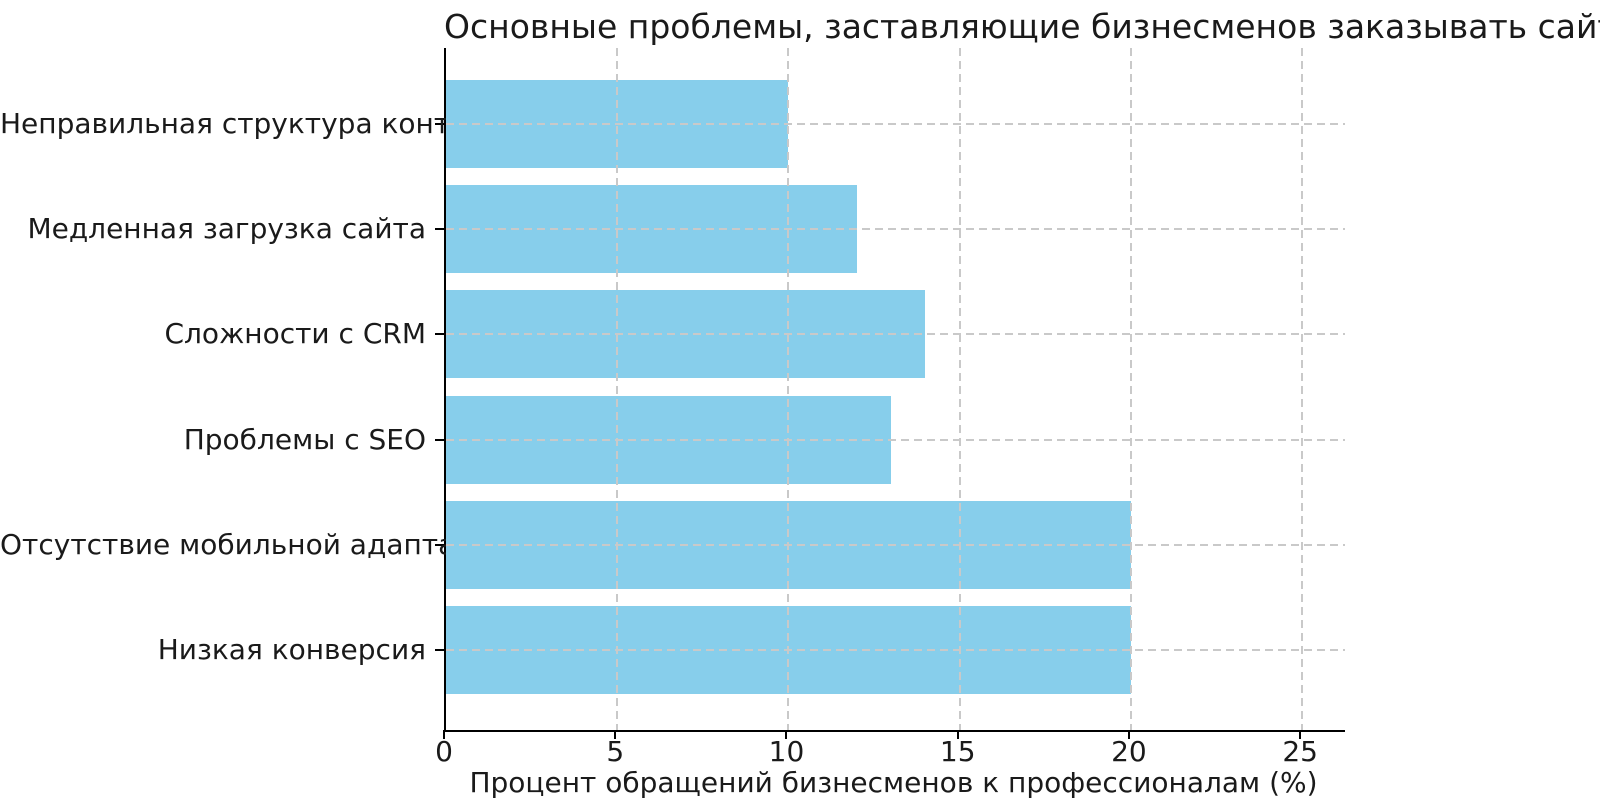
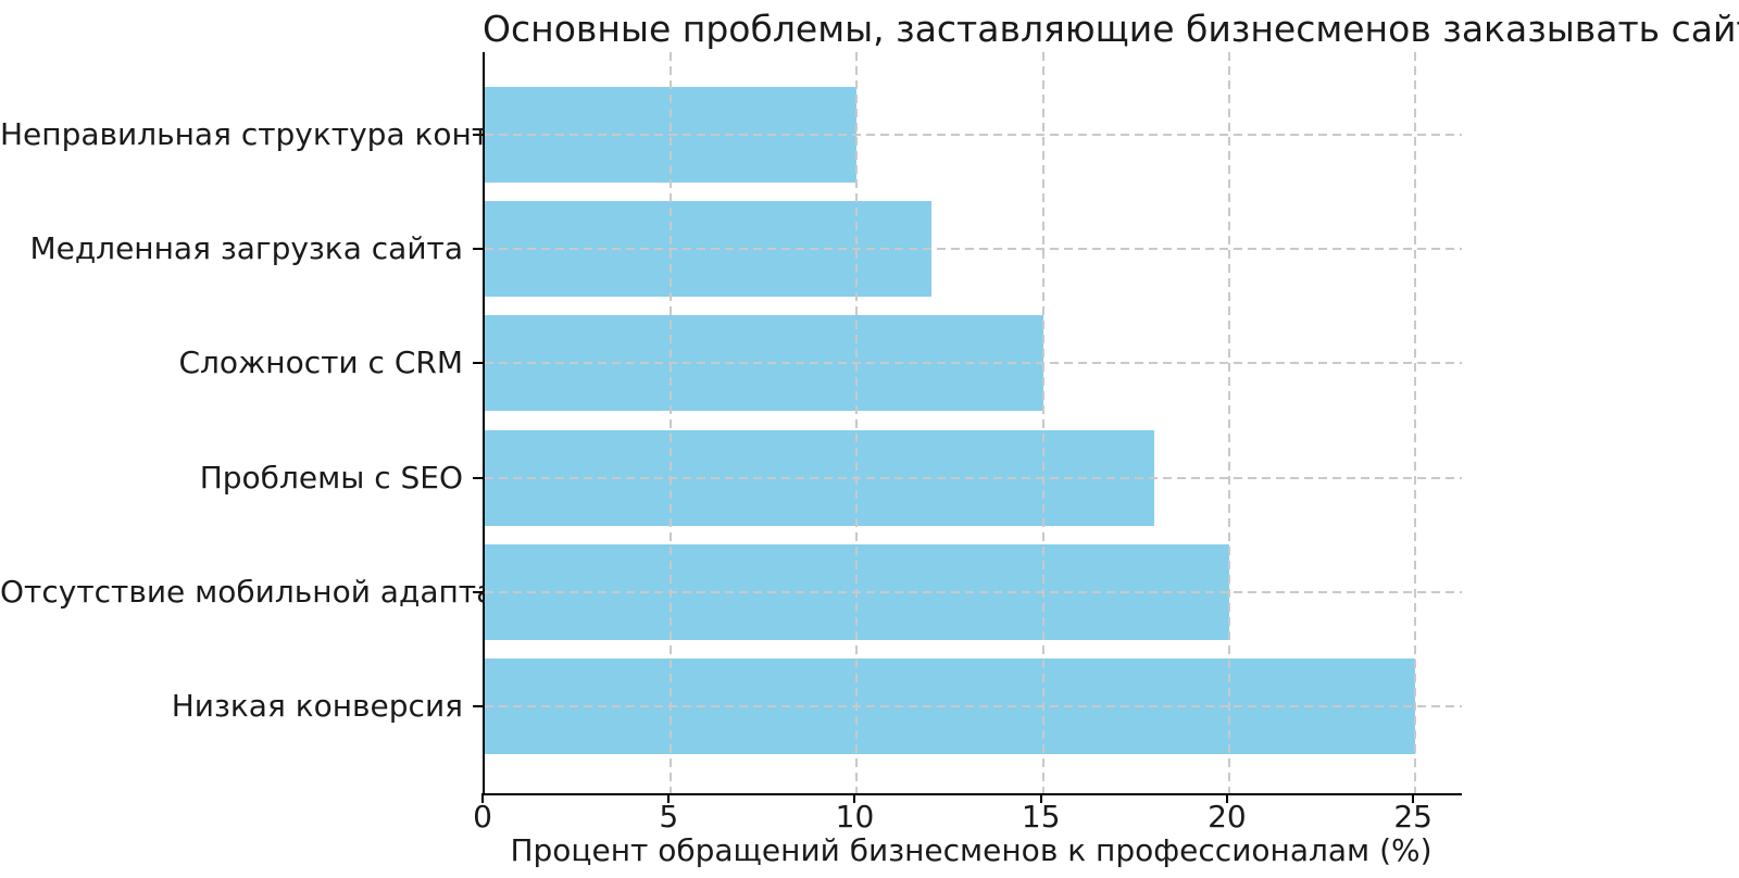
Сложности с CRM: 14 -> 15
Проблемы с SEO: 13 -> 18
Низкая конверсия: 20 -> 25
